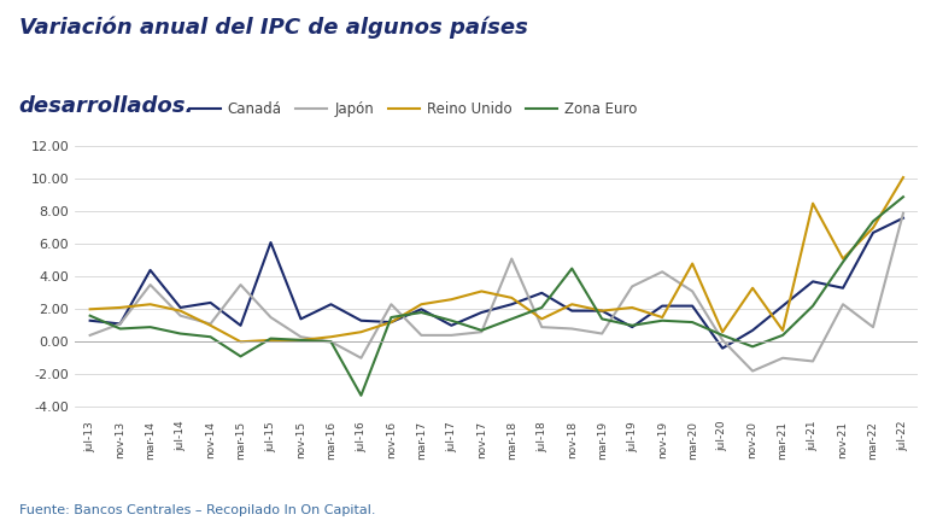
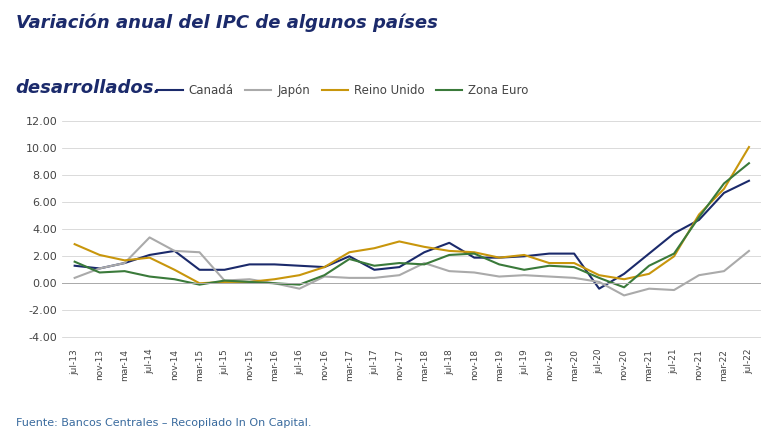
Reino Unido/jul-13: 2.0 -> 2.9
Canadá/mar-14: 4.4 -> 1.5
Japón/mar-14: 3.5 -> 1.5
Reino Unido/mar-14: 2.3 -> 1.7
Japón/jul-14: 1.6 -> 3.4
Japón/nov-14: 1.1 -> 2.4
Japón/mar-15: 3.5 -> 2.3
Zona Euro/mar-15: -0.9 -> -0.1
Canadá/jul-15: 6.1 -> 1.0
Japón/jul-15: 1.5 -> 0.2
Canadá/mar-16: 2.3 -> 1.4
Japón/jul-16: -1.0 -> -0.4
Zona Euro/jul-16: -3.3 -> -0.1
Japón/nov-16: 2.3 -> 0.5
Zona Euro/nov-16: 1.5 -> 0.6
Canadá/nov-17: 1.8 -> 1.2
Zona Euro/nov-17: 0.7 -> 1.5
Japón/mar-18: 5.1 -> 1.5
Reino Unido/jul-18: 1.4 -> 2.4
Zona Euro/nov-18: 4.5 -> 2.2
Canadá/jul-19: 0.9 -> 2.0
Japón/jul-19: 3.4 -> 0.6
Japón/nov-19: 4.3 -> 0.5
Japón/mar-20: 3.1 -> 0.4
Reino Unido/mar-20: 4.8 -> 1.5
Japón/nov-20: -1.8 -> -0.9
Reino Unido/nov-20: 3.3 -> 0.3
Japón/mar-21: -1.0 -> -0.4
Zona Euro/mar-21: 0.4 -> 1.3
Japón/jul-21: -1.2 -> -0.5
Reino Unido/jul-21: 8.5 -> 2.0
Canadá/nov-21: 3.3 -> 4.7
Japón/nov-21: 2.3 -> 0.6
Japón/jul-22: 7.9 -> 2.4
